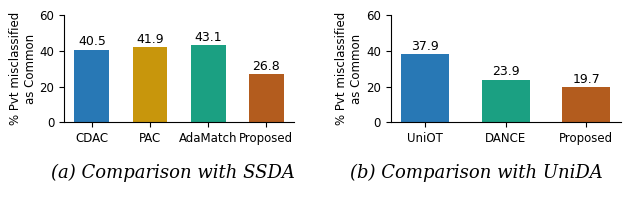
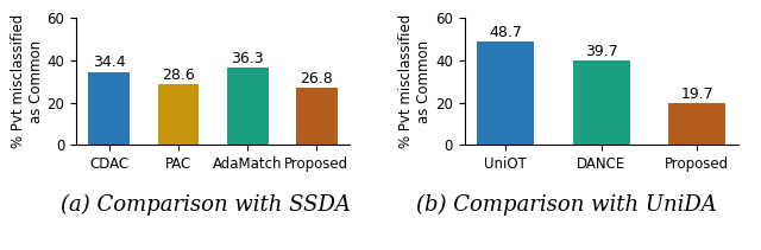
CDAC: 40.5 -> 34.4
PAC: 41.9 -> 28.6
AdaMatch: 43.1 -> 36.3
UniOT: 37.9 -> 48.7
DANCE: 23.9 -> 39.7
